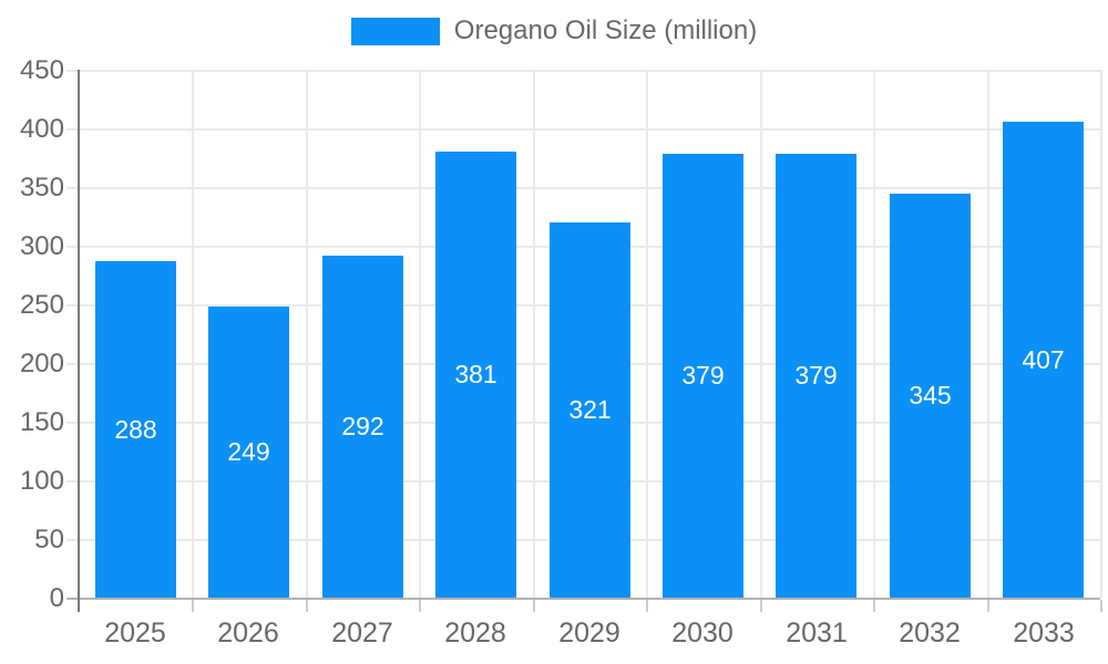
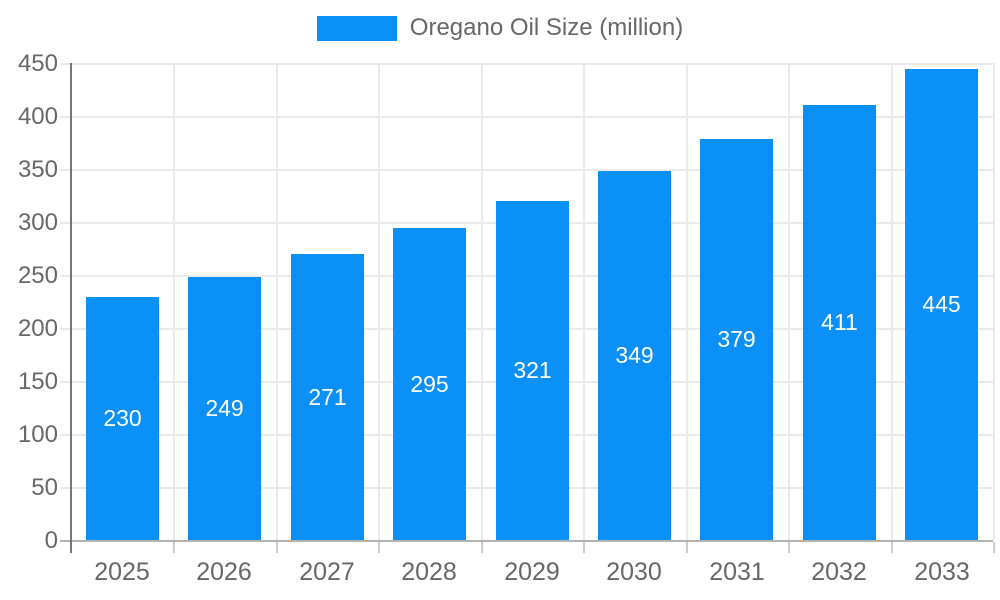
2025: 288 -> 230
2027: 292 -> 271
2028: 381 -> 295
2030: 379 -> 349
2032: 345 -> 411
2033: 407 -> 445
